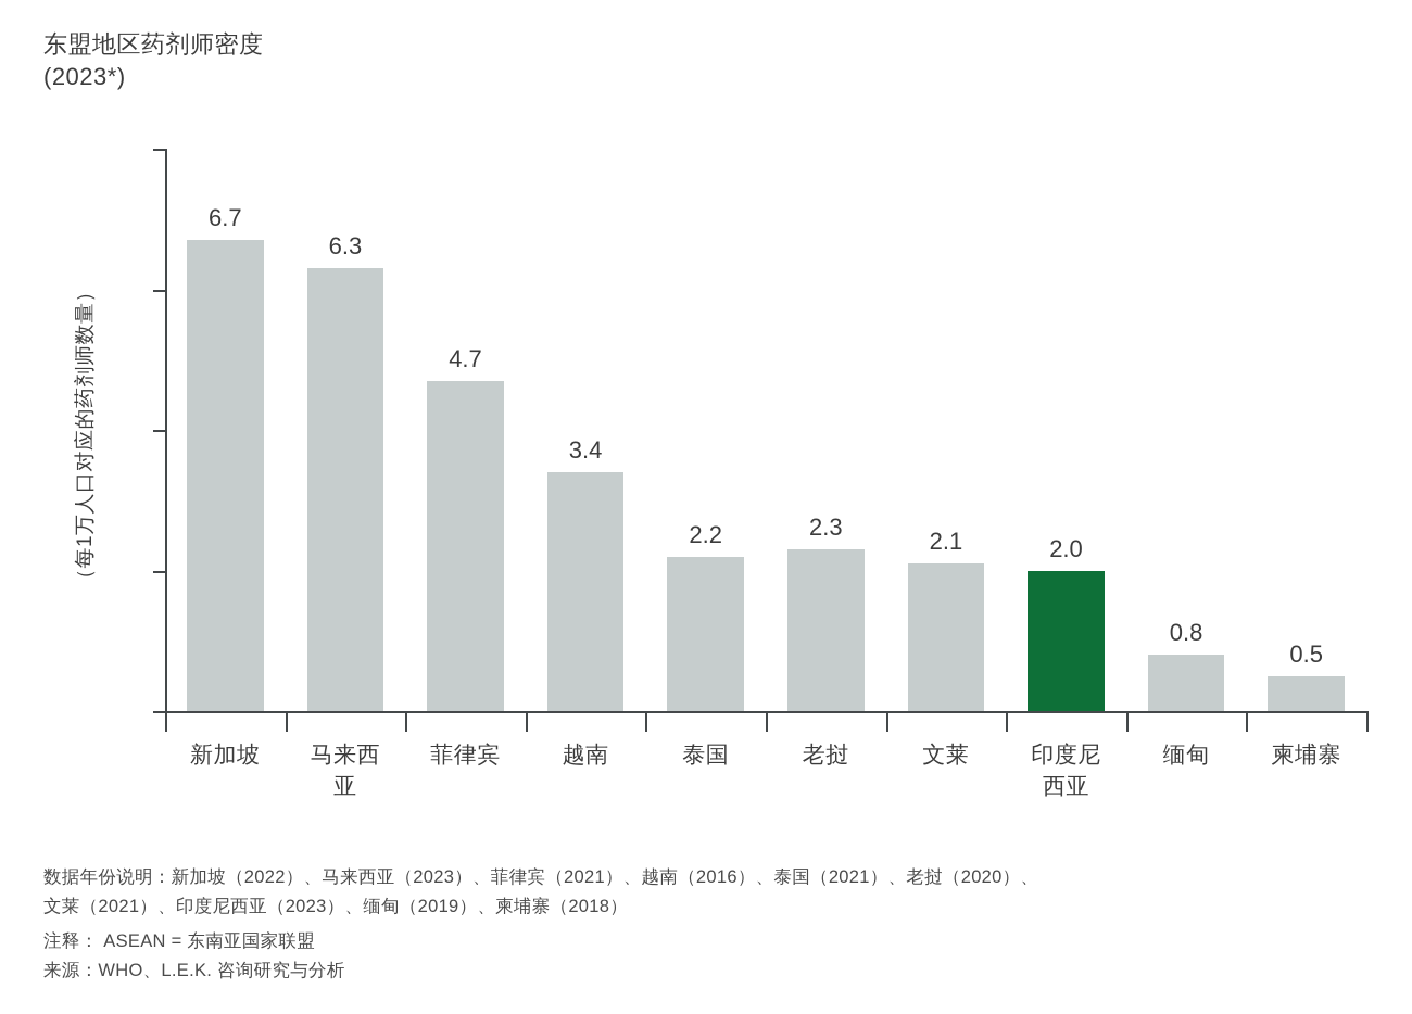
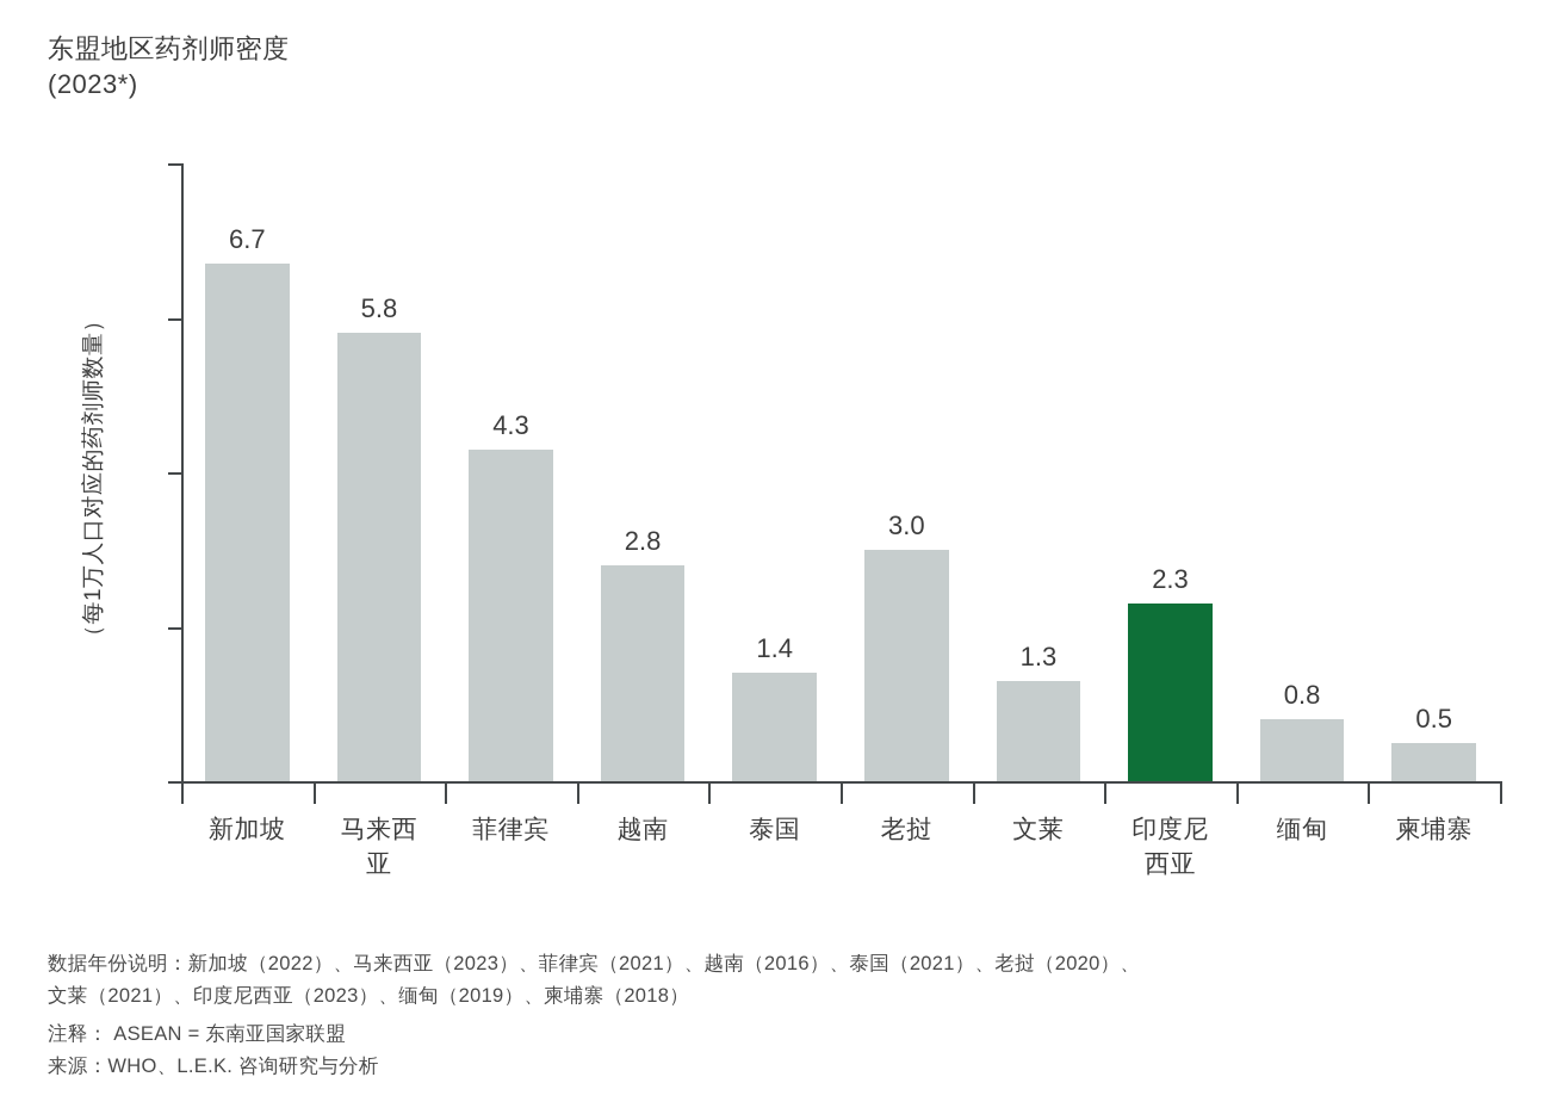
马来西亚: 6.3 -> 5.8
菲律宾: 4.7 -> 4.3
越南: 3.4 -> 2.8
泰国: 2.2 -> 1.4
老挝: 2.3 -> 3.0
文莱: 2.1 -> 1.3
印度尼西亚: 2.0 -> 2.3
